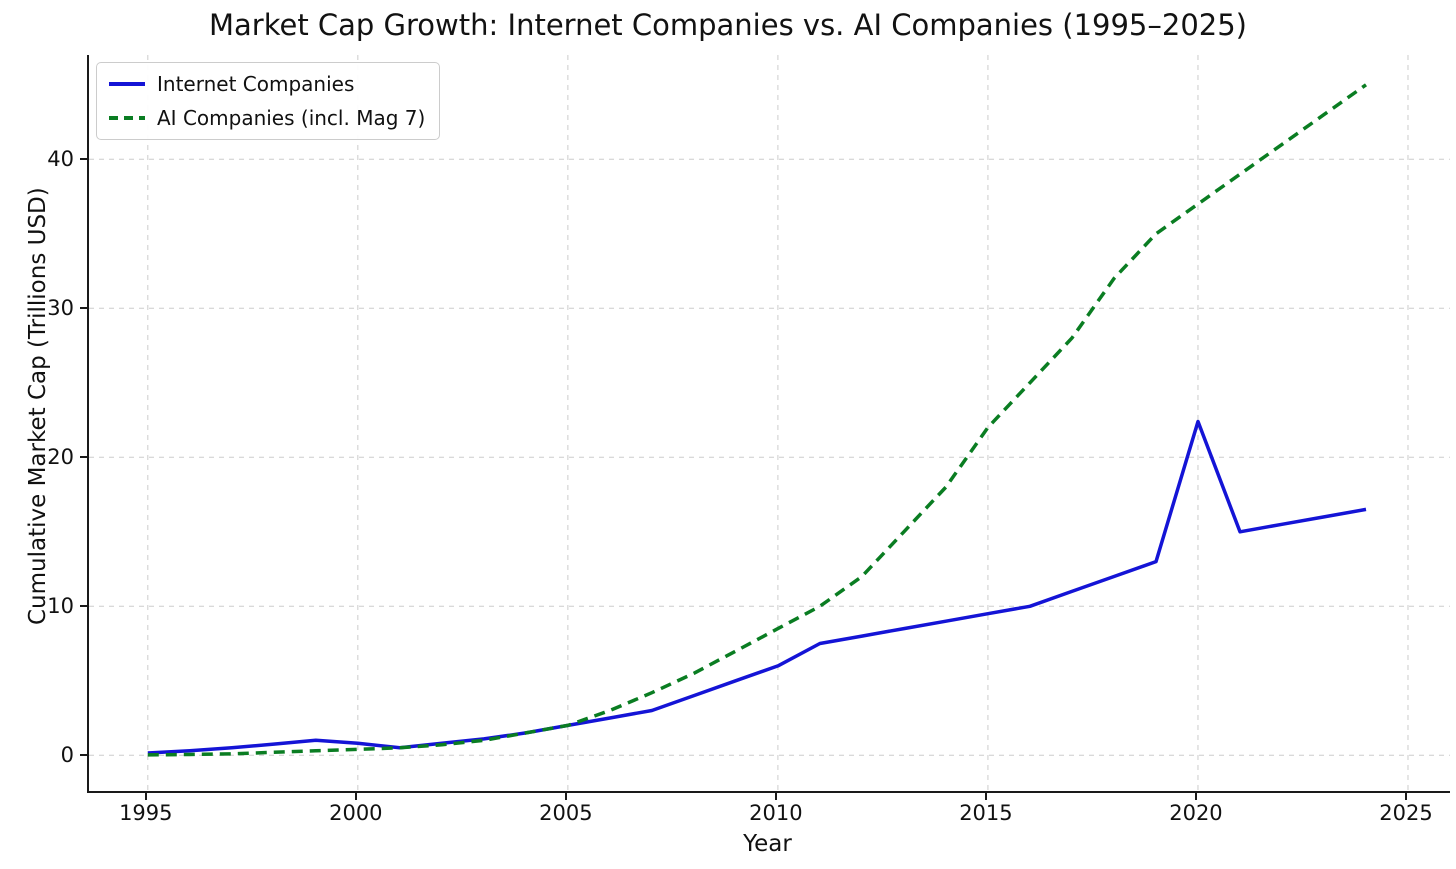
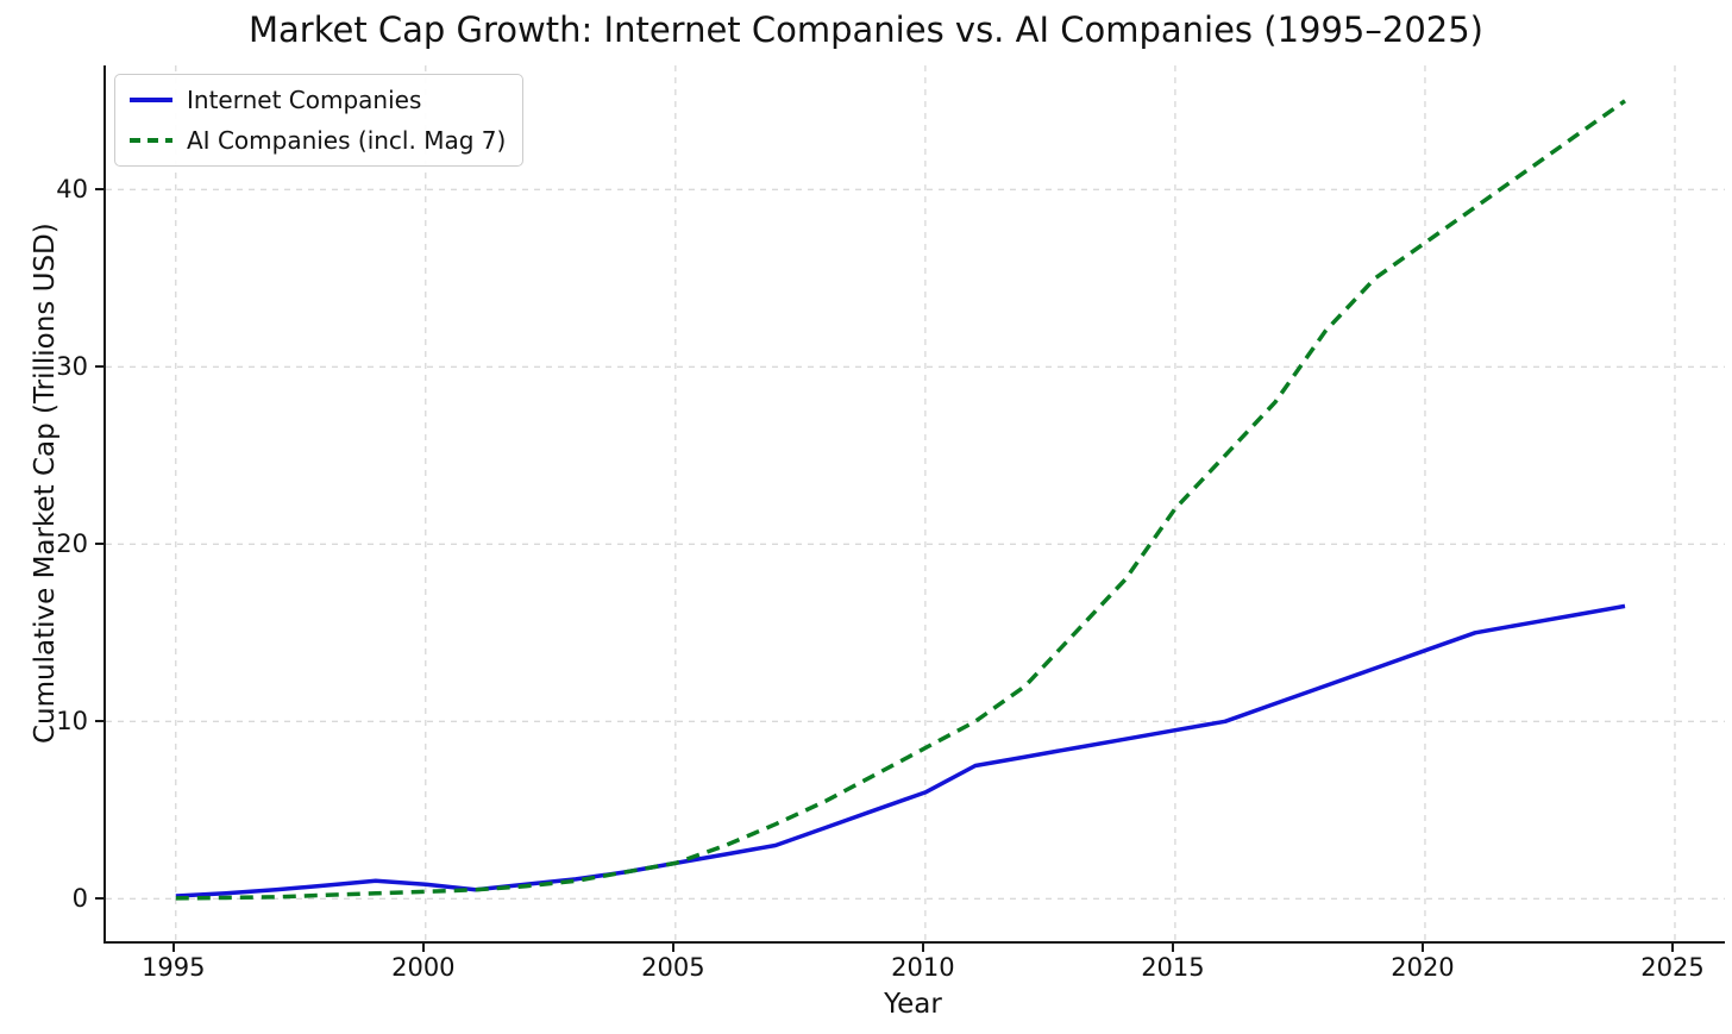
Internet Companies/2020: 22.4 -> 14.0
